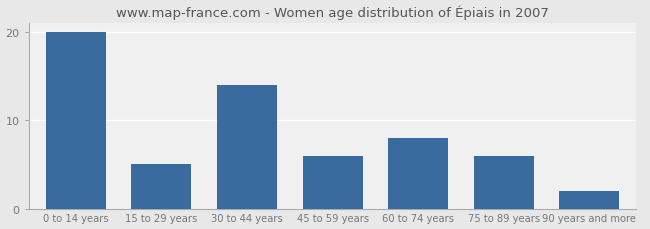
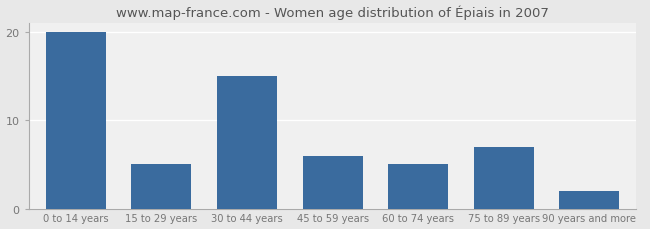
30 to 44 years: 14 -> 15
60 to 74 years: 8 -> 5
75 to 89 years: 6 -> 7
